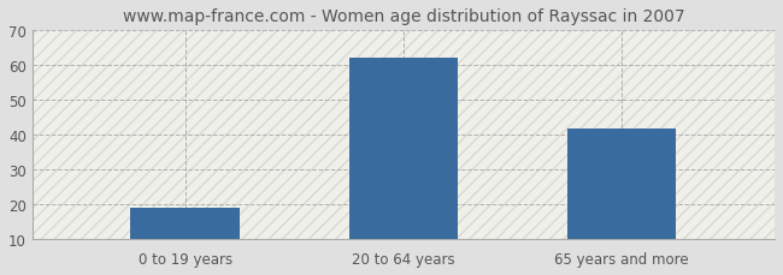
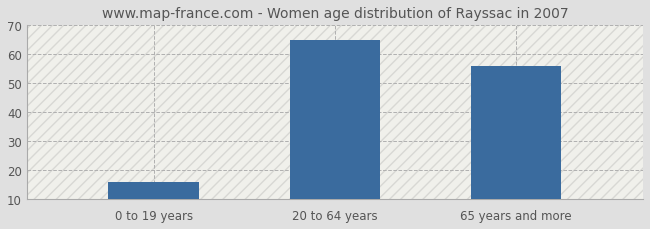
0 to 19 years: 19 -> 16
20 to 64 years: 62 -> 65
65 years and more: 42 -> 56
